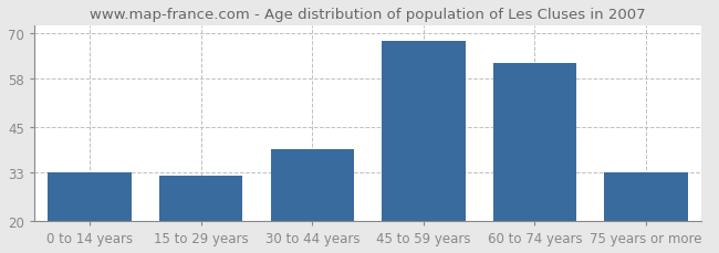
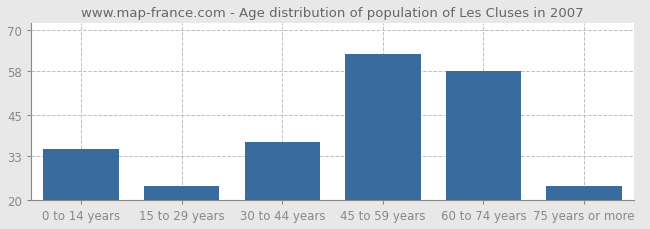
0 to 14 years: 33 -> 35
15 to 29 years: 32 -> 24
30 to 44 years: 39 -> 37
45 to 59 years: 68 -> 63
60 to 74 years: 62 -> 58
75 years or more: 33 -> 24
